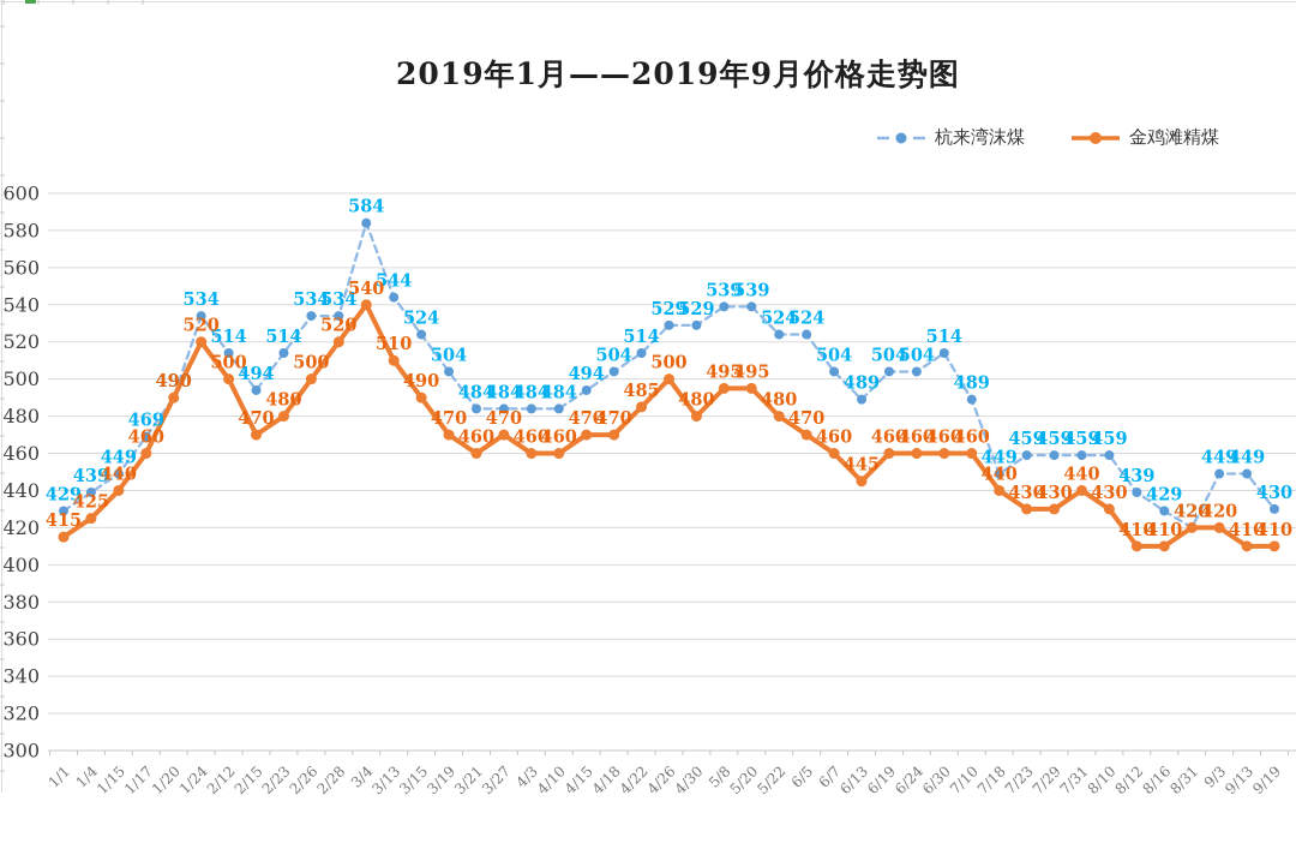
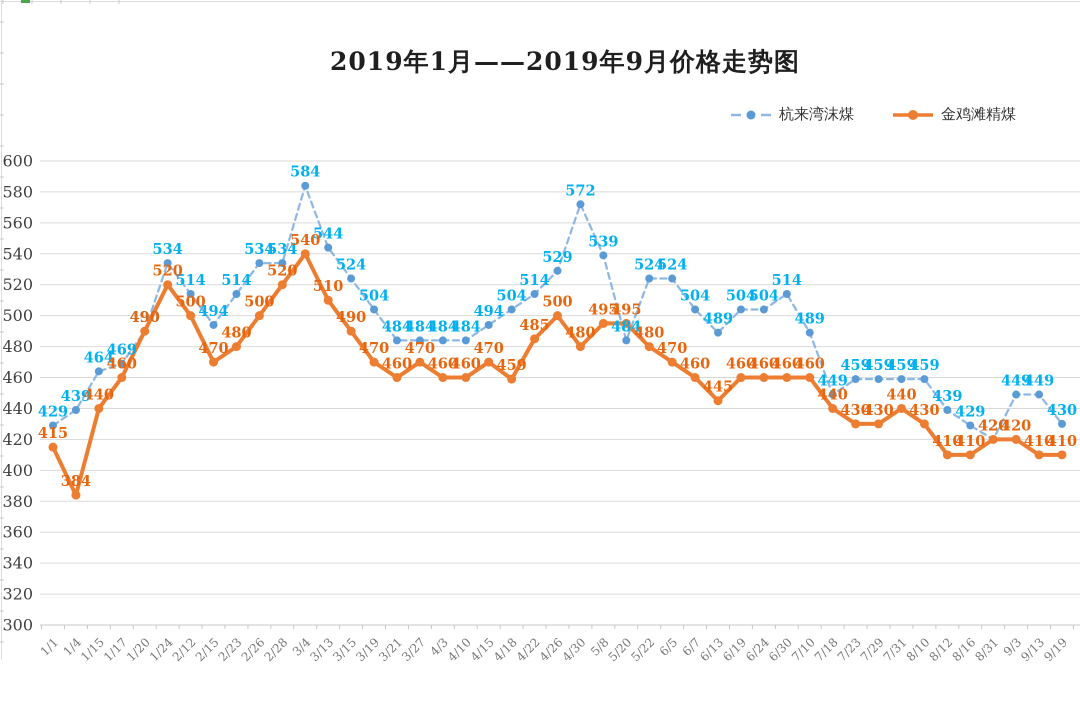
金鸡滩精煤/1/4: 425 -> 384
杭来湾沫煤/1/15: 449 -> 464
金鸡滩精煤/4/18: 470 -> 459
杭来湾沫煤/4/30: 529 -> 572
杭来湾沫煤/5/20: 539 -> 484
